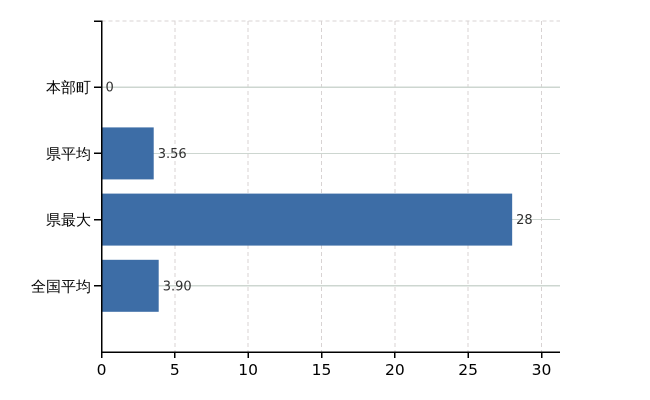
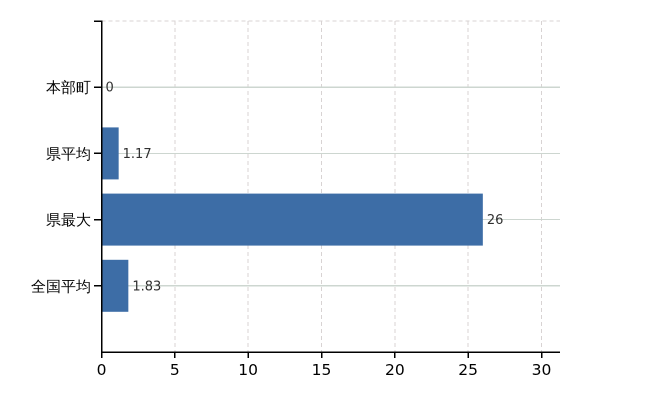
県平均: 3.56 -> 1.17
県最大: 28 -> 26
全国平均: 3.90 -> 1.83
